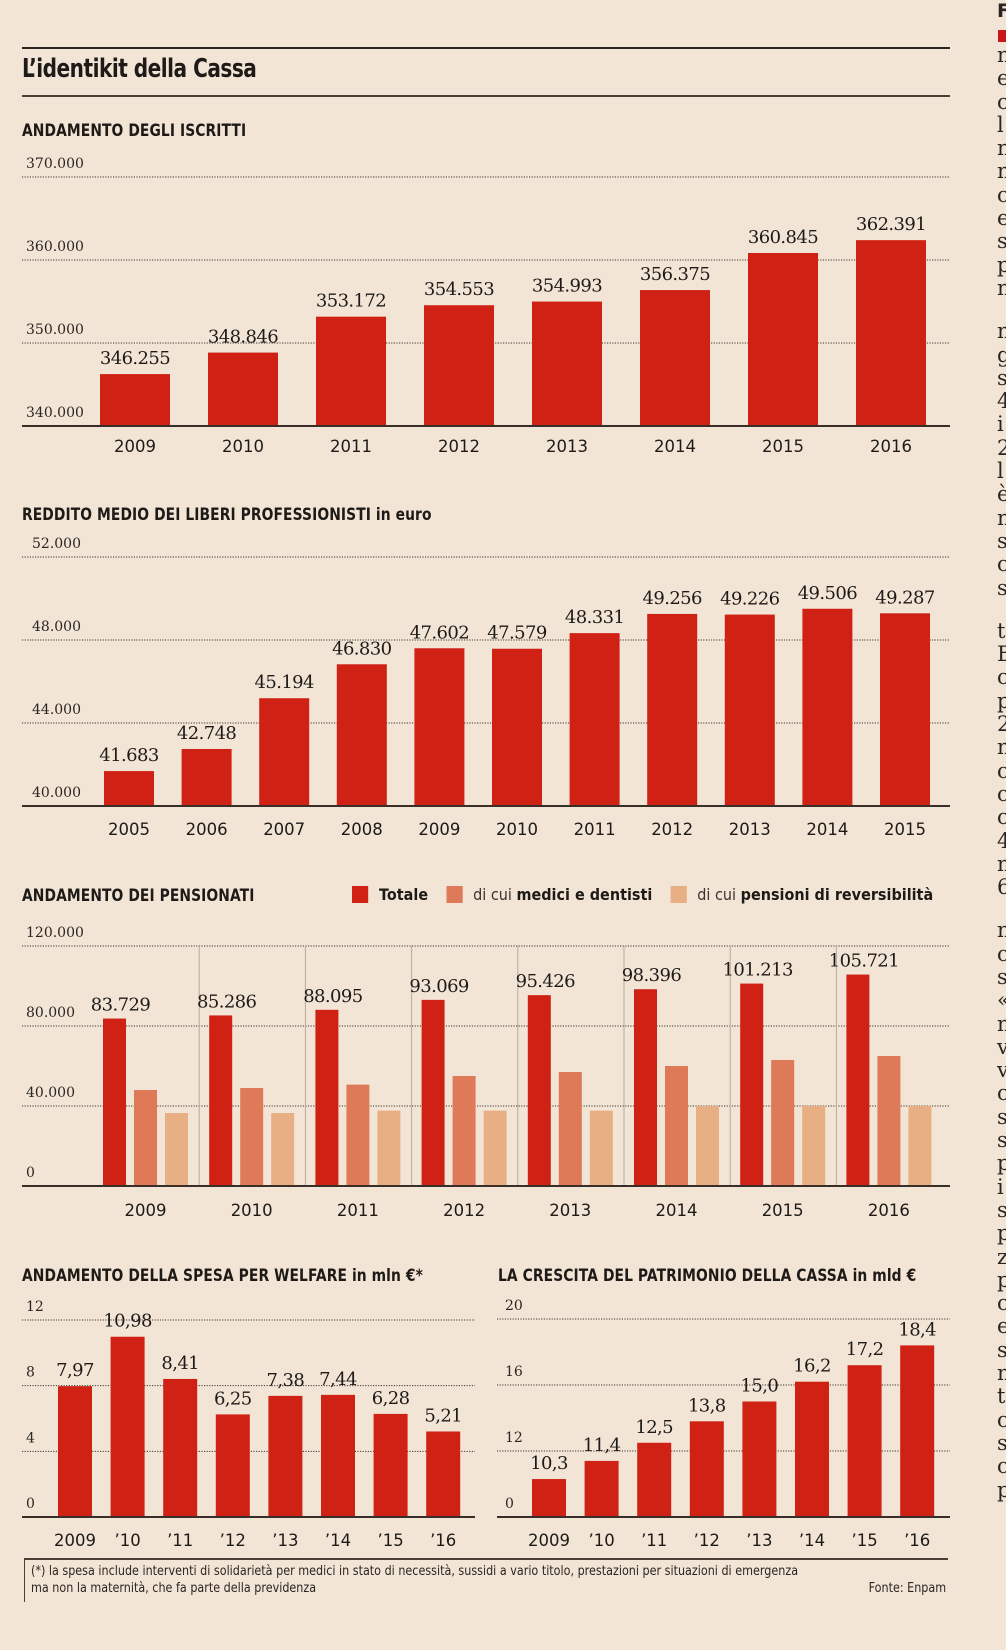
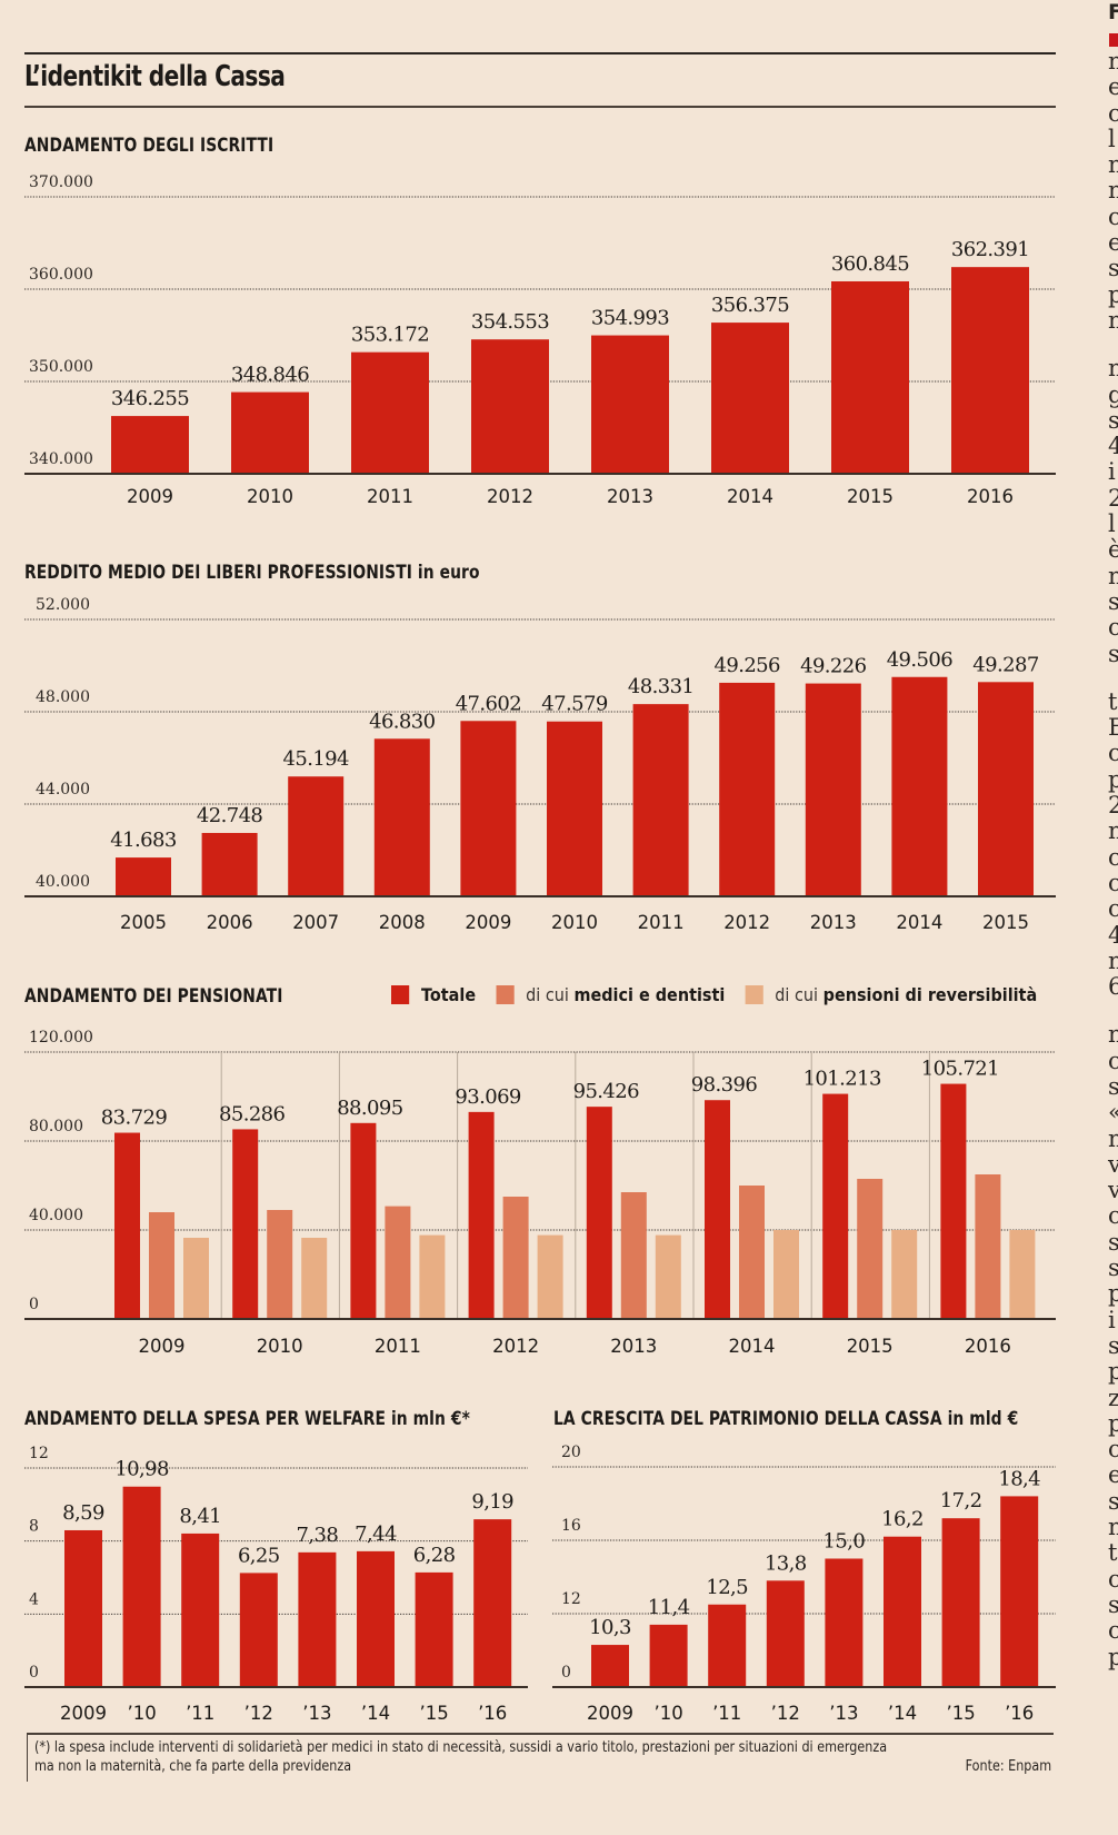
ANDAMENTO DELLA SPESA PER WELFARE in mln €*/2009: 7,97 -> 8,59
ANDAMENTO DELLA SPESA PER WELFARE in mln €*/’16: 5,21 -> 9,19
